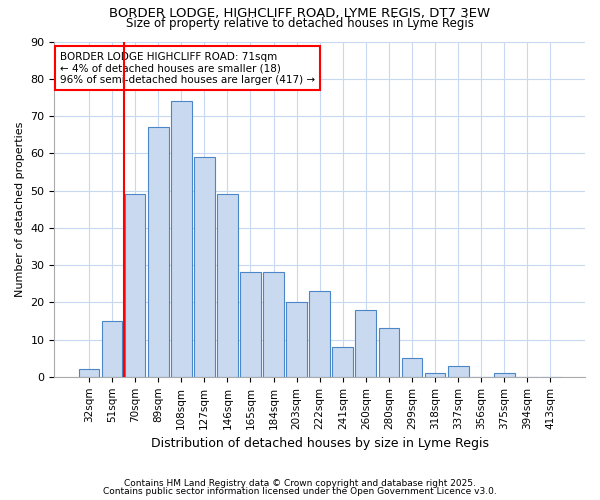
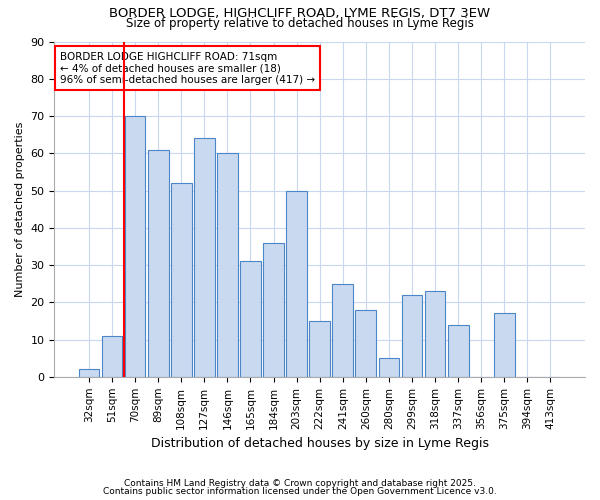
51sqm: 15 -> 11
70sqm: 49 -> 70
89sqm: 67 -> 61
108sqm: 74 -> 52
127sqm: 59 -> 64
146sqm: 49 -> 60
165sqm: 28 -> 31
184sqm: 28 -> 36
203sqm: 20 -> 50
222sqm: 23 -> 15
241sqm: 8 -> 25
280sqm: 13 -> 5
299sqm: 5 -> 22
318sqm: 1 -> 23
337sqm: 3 -> 14
375sqm: 1 -> 17
